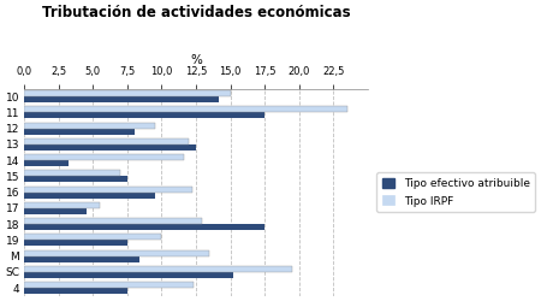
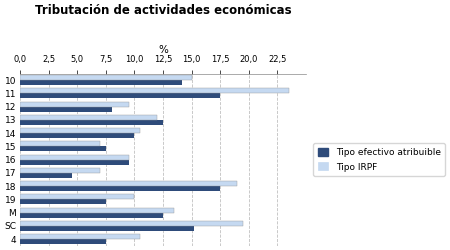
Tipo IRPF/14: 11,6 -> 10,5
Tipo efectivo atribuible/14: 3,2 -> 10,0
Tipo IRPF/16: 12,2 -> 9,5
Tipo IRPF/17: 5,5 -> 7,0
Tipo IRPF/18: 12,9 -> 19,0
Tipo efectivo atribuible/M: 8,4 -> 12,5
Tipo IRPF/4: 12,3 -> 10,5
